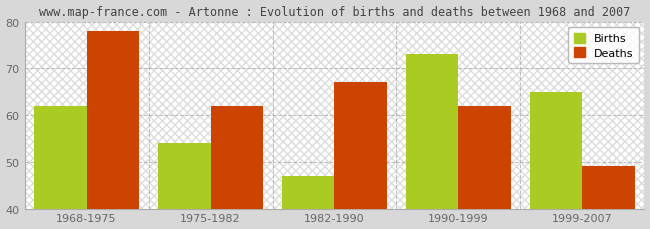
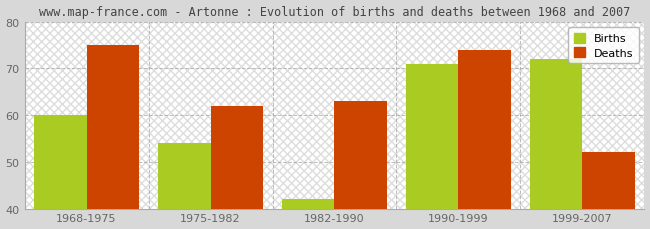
Births/1968-1975: 62 -> 60
Deaths/1968-1975: 78 -> 75
Births/1982-1990: 47 -> 42
Deaths/1982-1990: 67 -> 63
Births/1990-1999: 73 -> 71
Deaths/1990-1999: 62 -> 74
Births/1999-2007: 65 -> 72
Deaths/1999-2007: 49 -> 52
